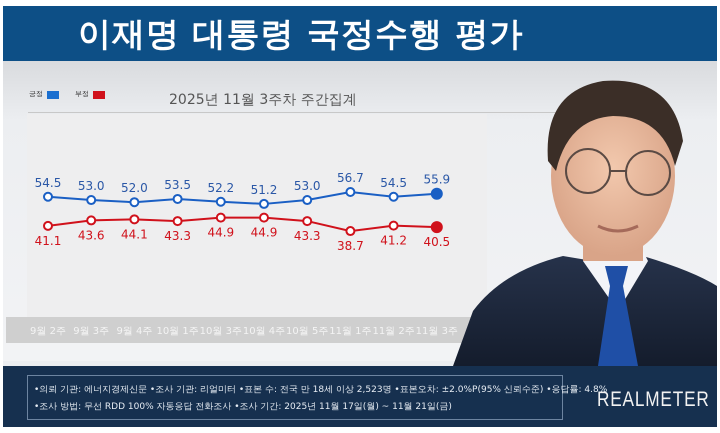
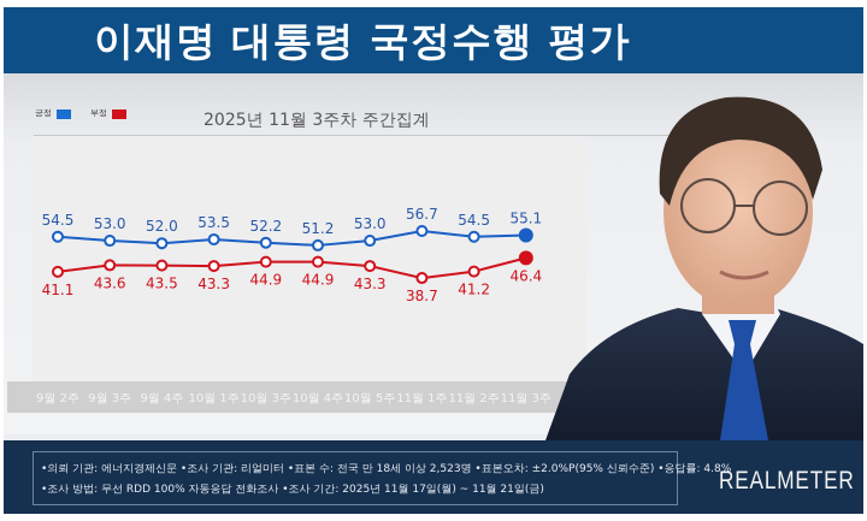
부정/9월 4주: 44.1 -> 43.5
긍정/11월 3주: 55.9 -> 55.1
부정/11월 3주: 40.5 -> 46.4
